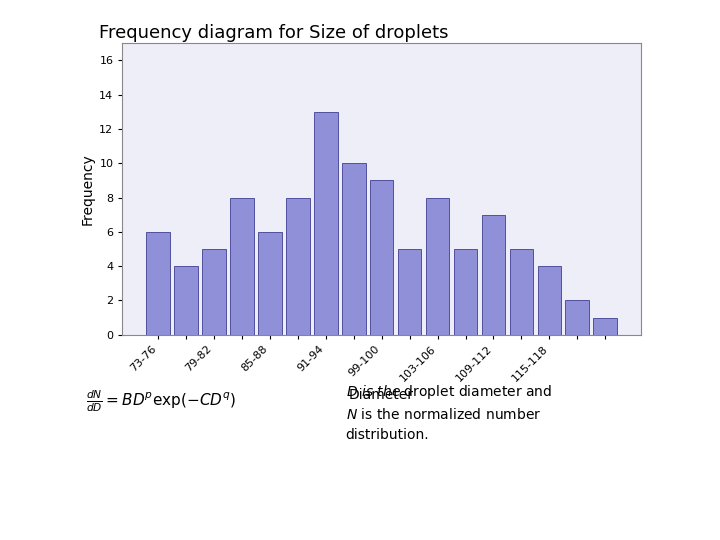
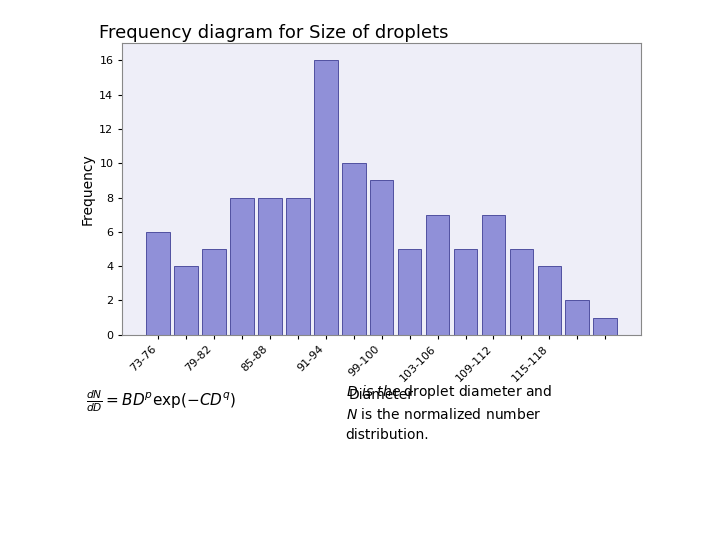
85-88: 6 -> 8
91-94: 13 -> 16
103-106: 8 -> 7
